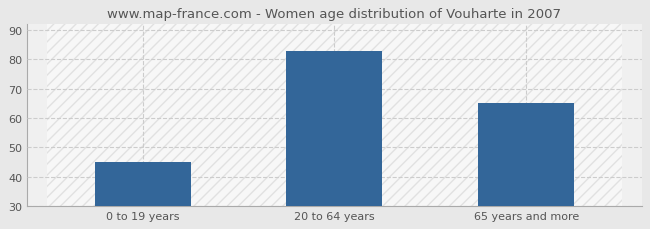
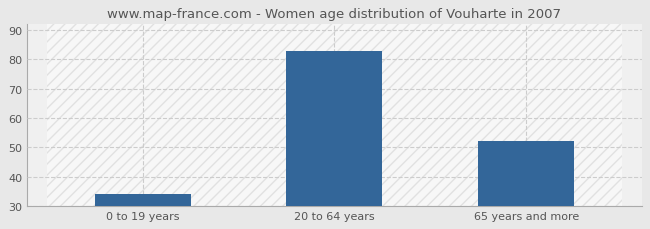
0 to 19 years: 45 -> 34
65 years and more: 65 -> 52
